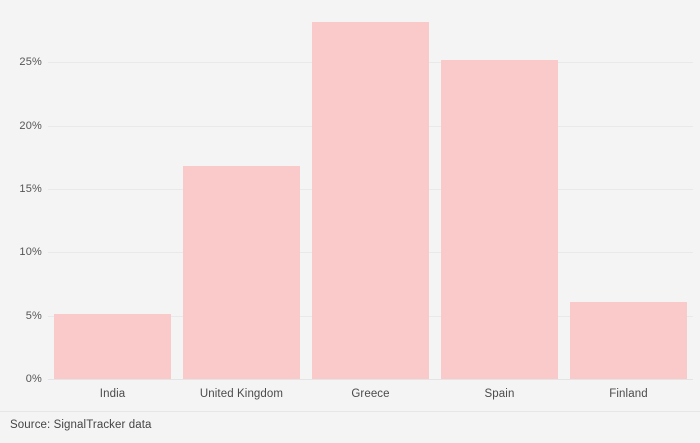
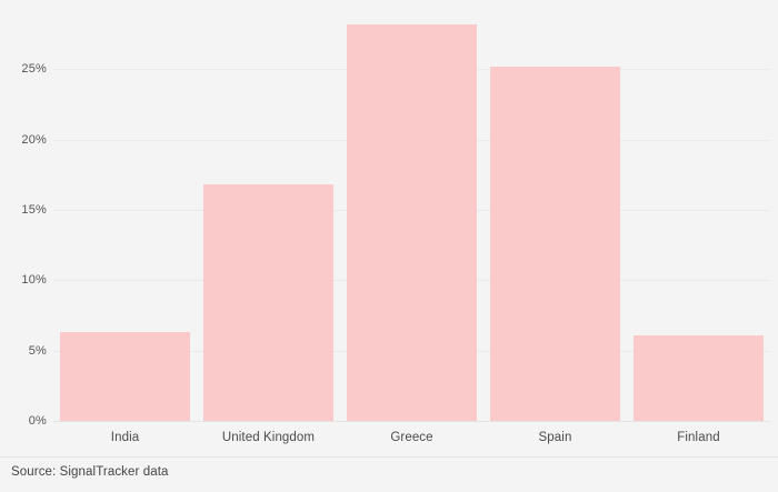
India: 5.1% -> 6.3%
